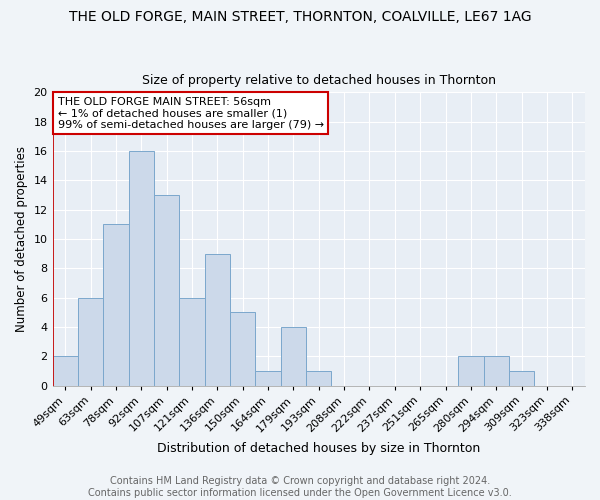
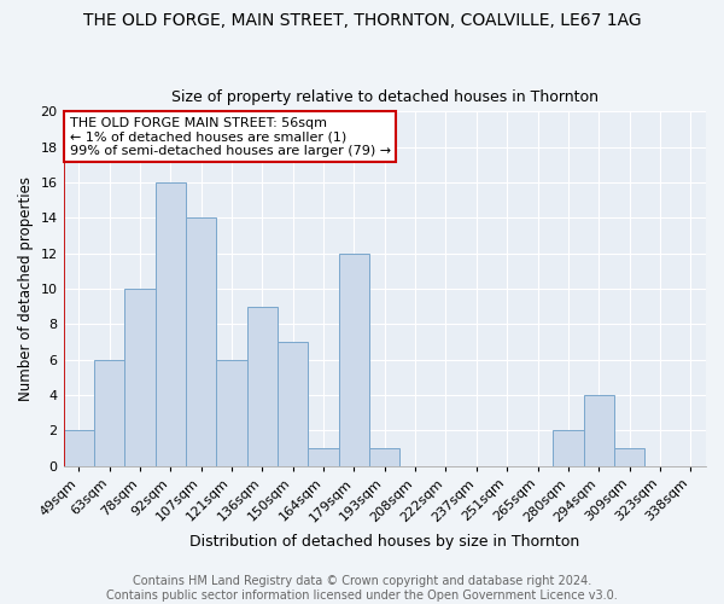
78sqm: 11 -> 10
107sqm: 13 -> 14
150sqm: 5 -> 7
179sqm: 4 -> 12
294sqm: 2 -> 4
